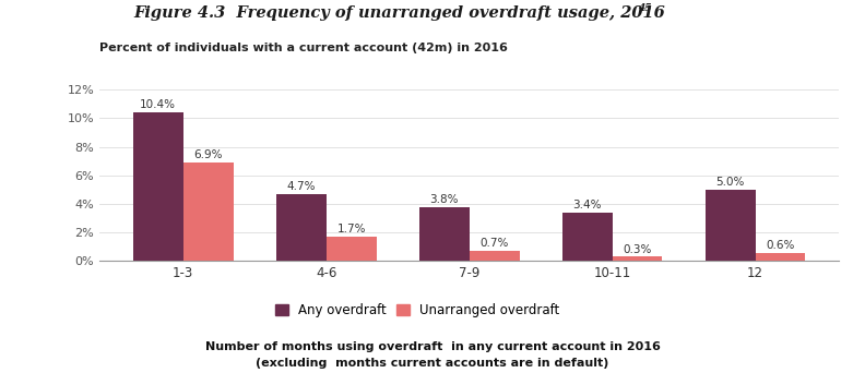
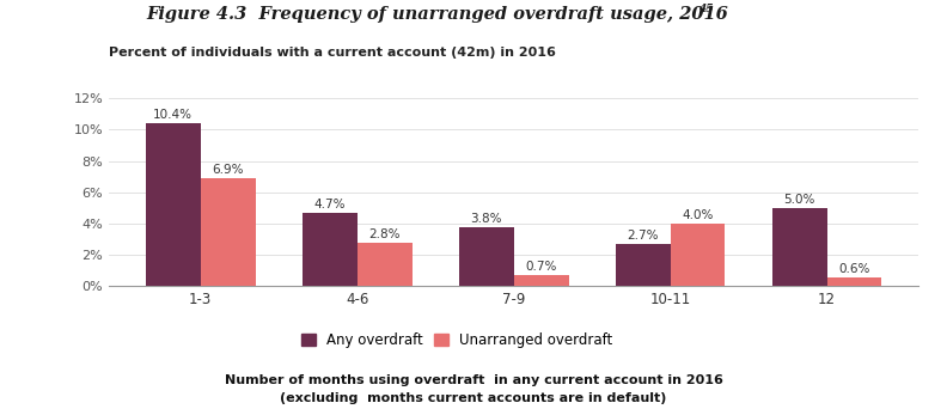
Unarranged overdraft/4-6: 1.7% -> 2.8%
Any overdraft/10-11: 3.4% -> 2.7%
Unarranged overdraft/10-11: 0.3% -> 4.0%
